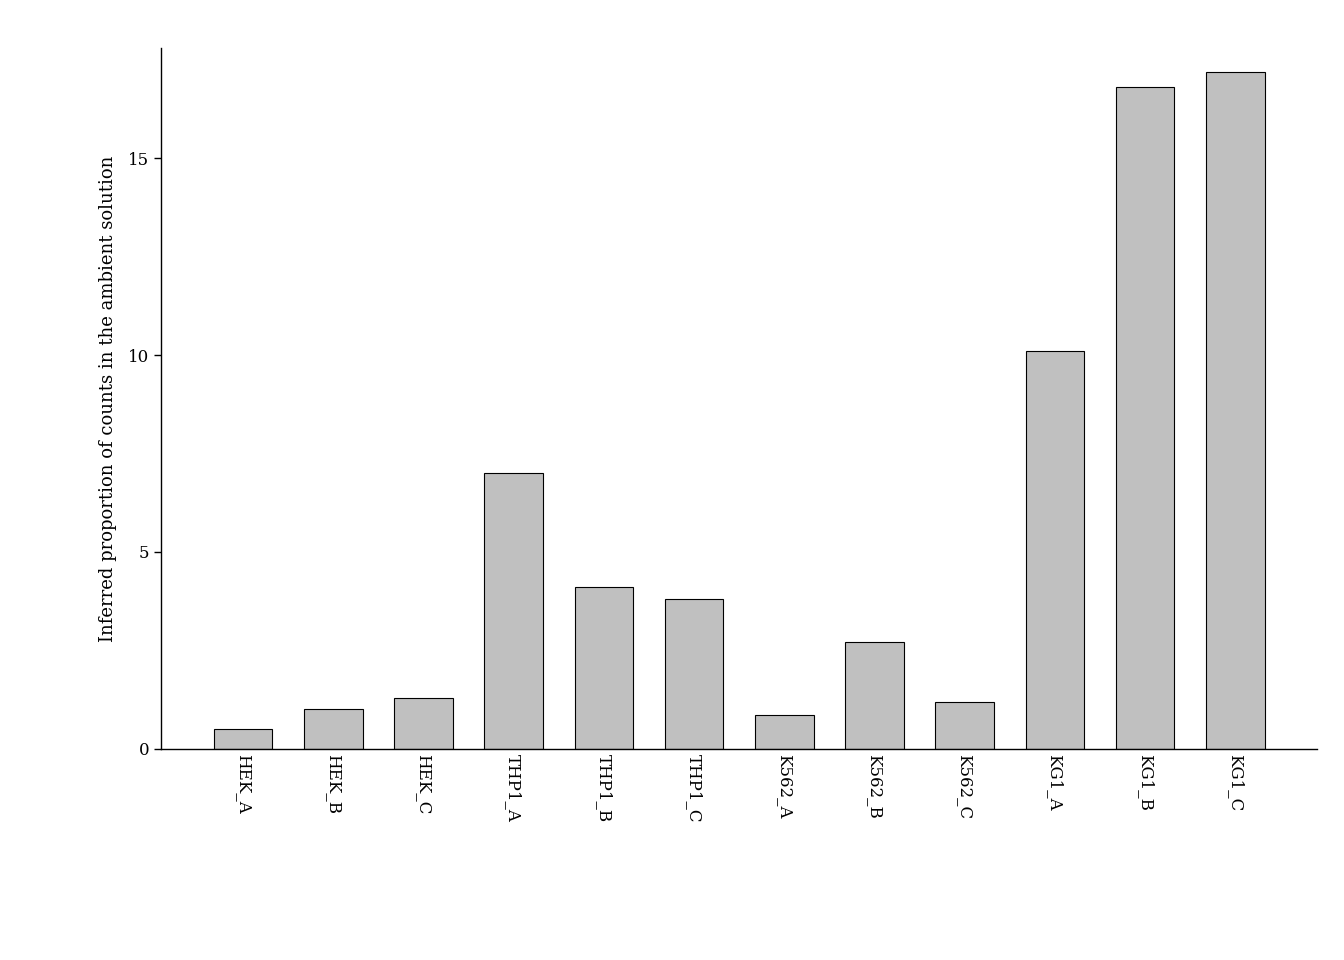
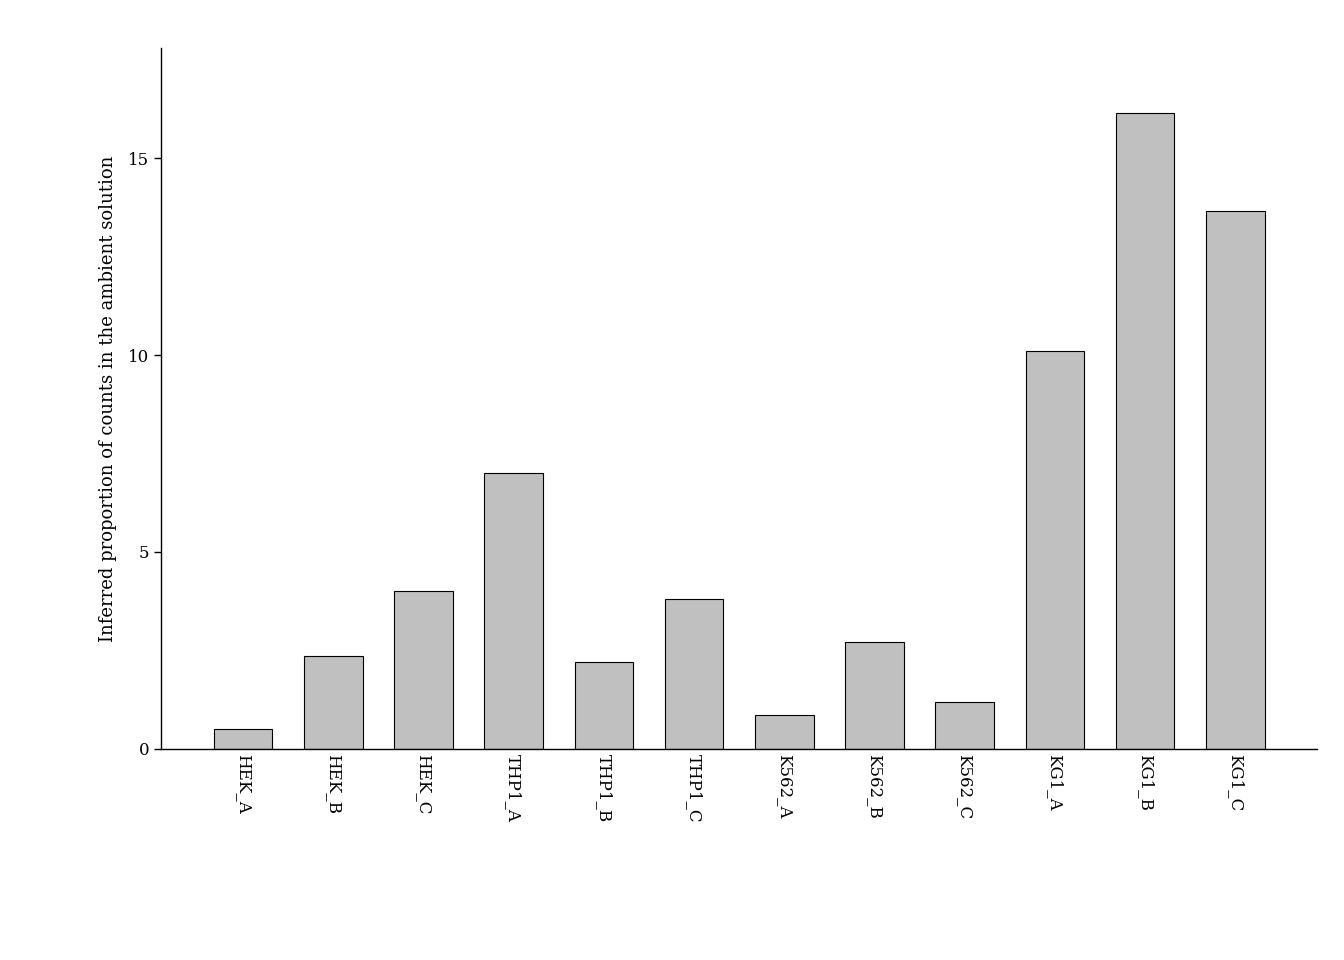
HEK_B: 1.00 -> 2.35
HEK_C: 1.30 -> 4.00
THP1_B: 4.10 -> 2.20
KG1_B: 16.80 -> 16.15
KG1_C: 17.20 -> 13.65
